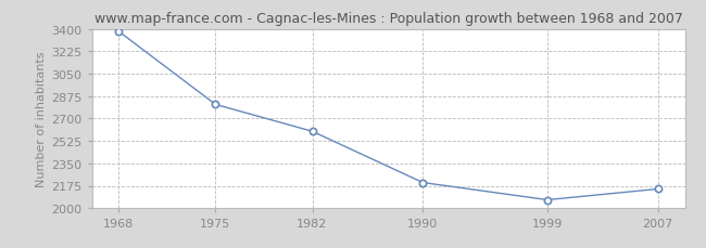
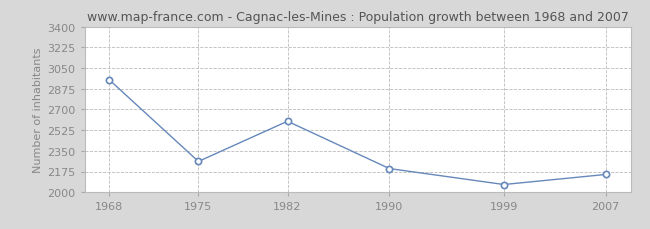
1968: 3380 -> 2950
1975: 2810 -> 2260
